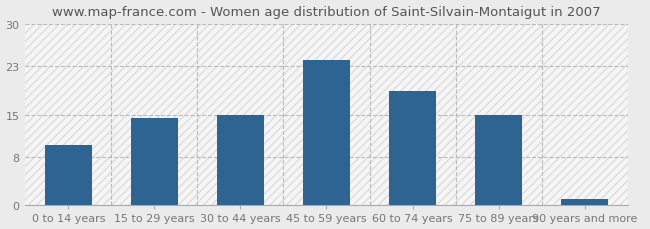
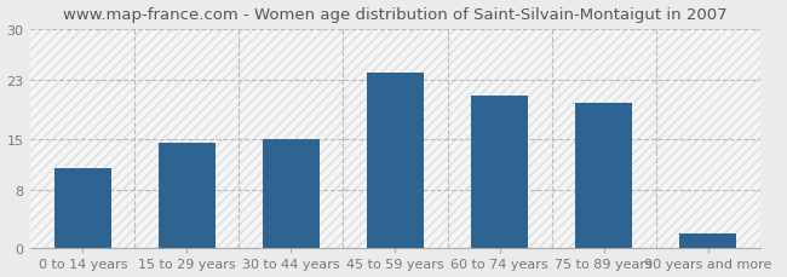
0 to 14 years: 10.0 -> 11.0
60 to 74 years: 19.0 -> 21.0
75 to 89 years: 15.0 -> 20.0
90 years and more: 1.0 -> 2.0
